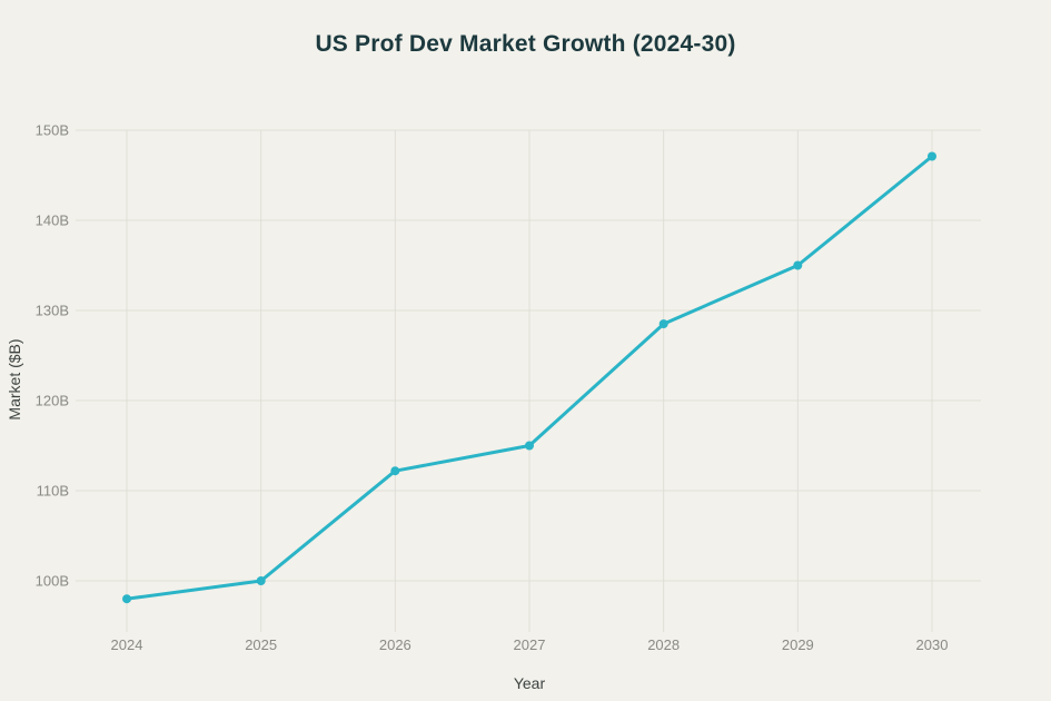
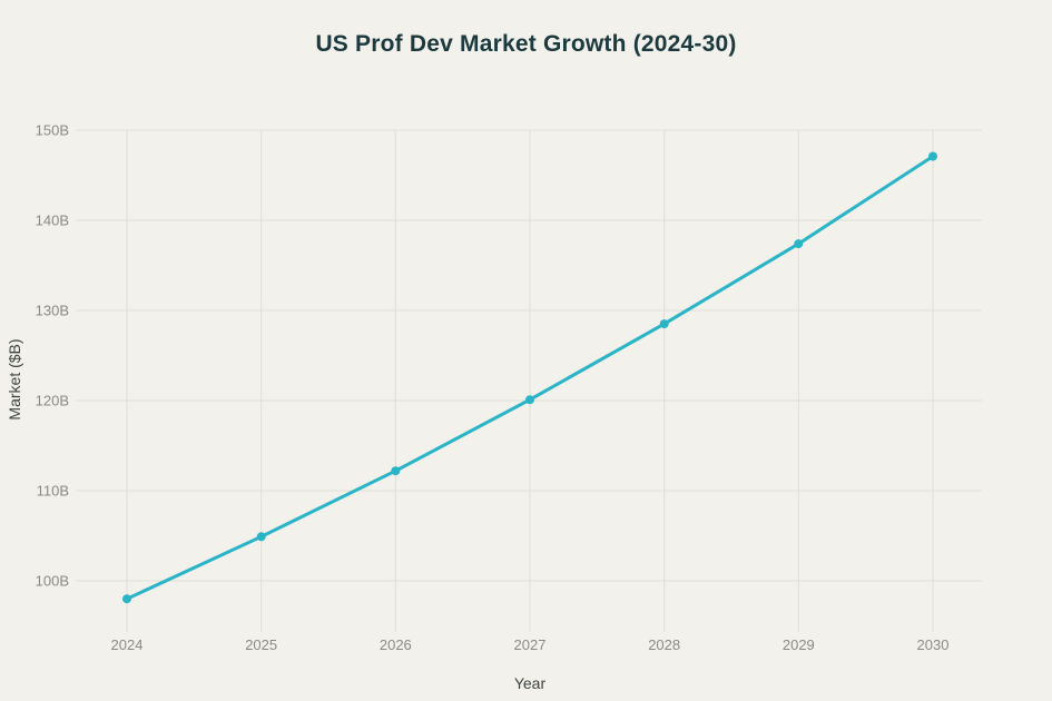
2025: 100B -> 105B
2027: 115B -> 120B
2029: 135B -> 137B
